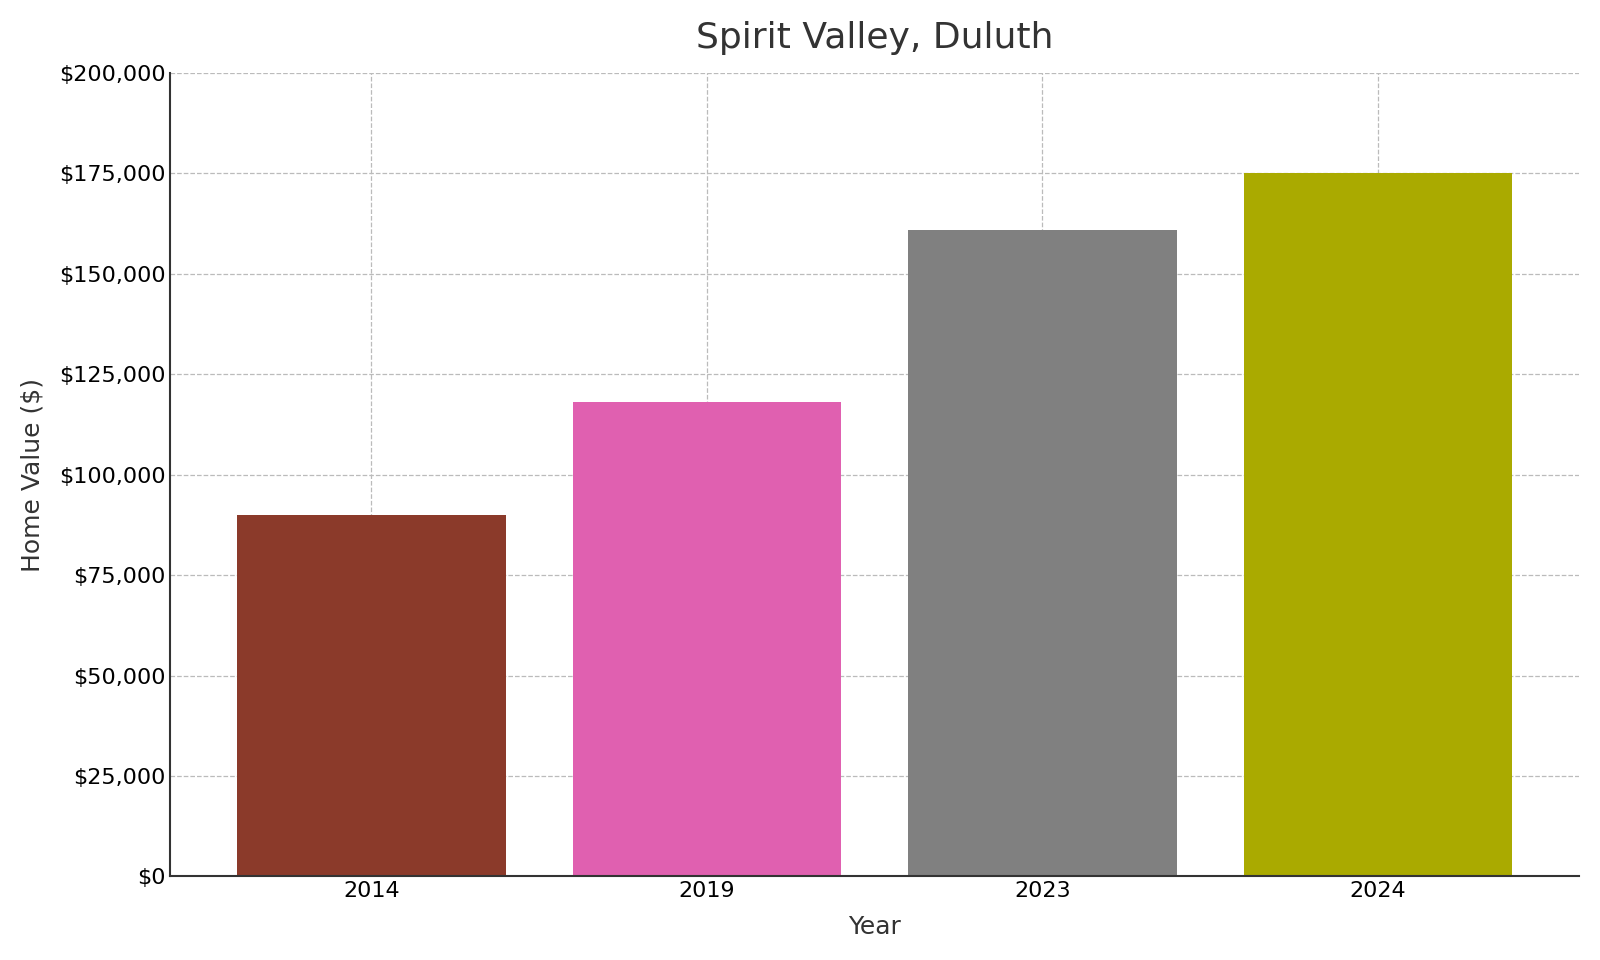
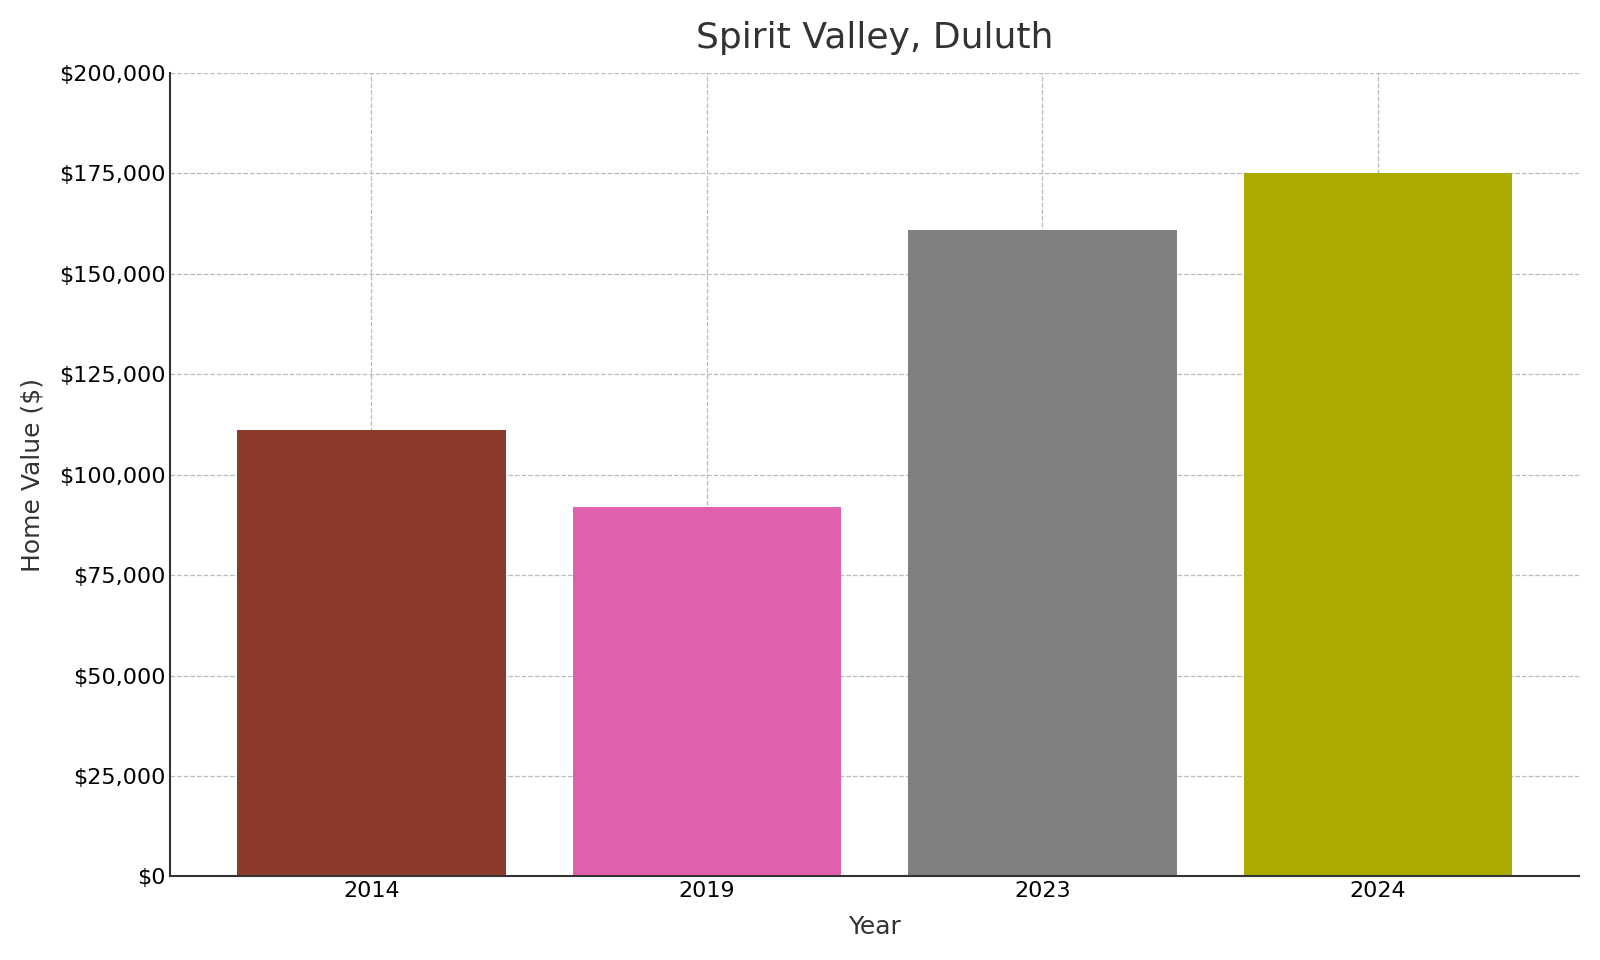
2014: $90,000 -> $111,000
2019: $118,000 -> $92,000
